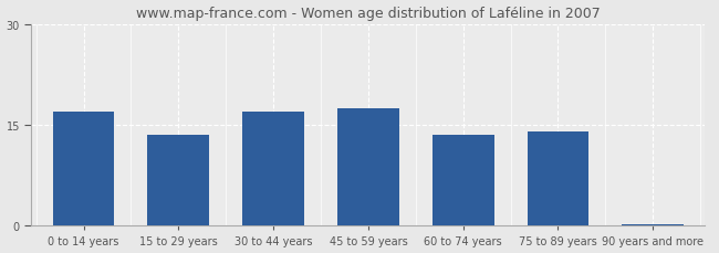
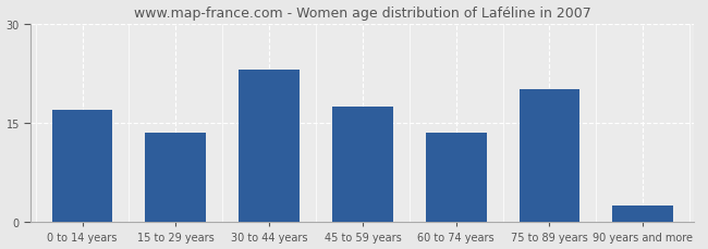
30 to 44 years: 17.0 -> 23.0
75 to 89 years: 14.0 -> 20.0
90 years and more: 0.3 -> 2.6
